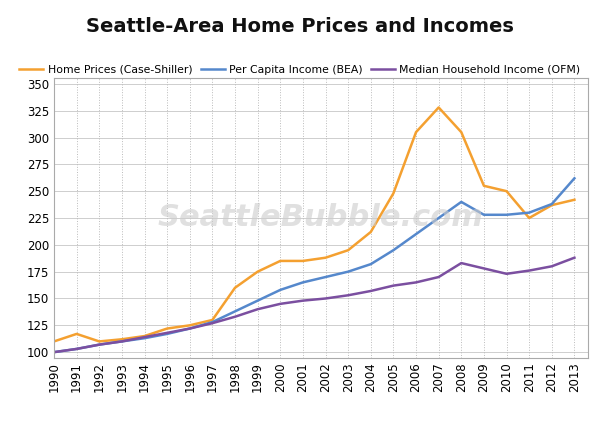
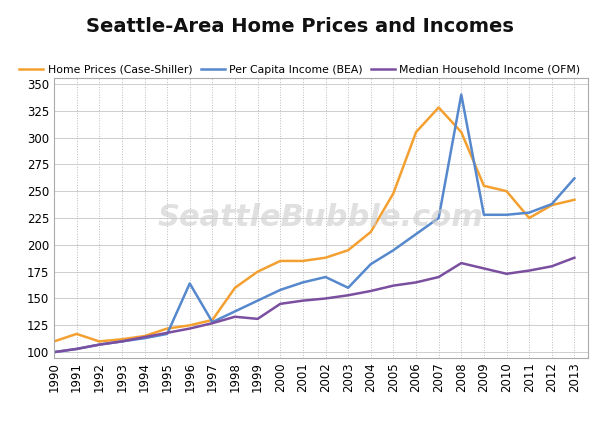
Per Capita Income (BEA)/1996: 122 -> 164
Median Household Income (OFM)/1999: 140 -> 131
Per Capita Income (BEA)/2003: 175 -> 160
Per Capita Income (BEA)/2008: 240 -> 340
